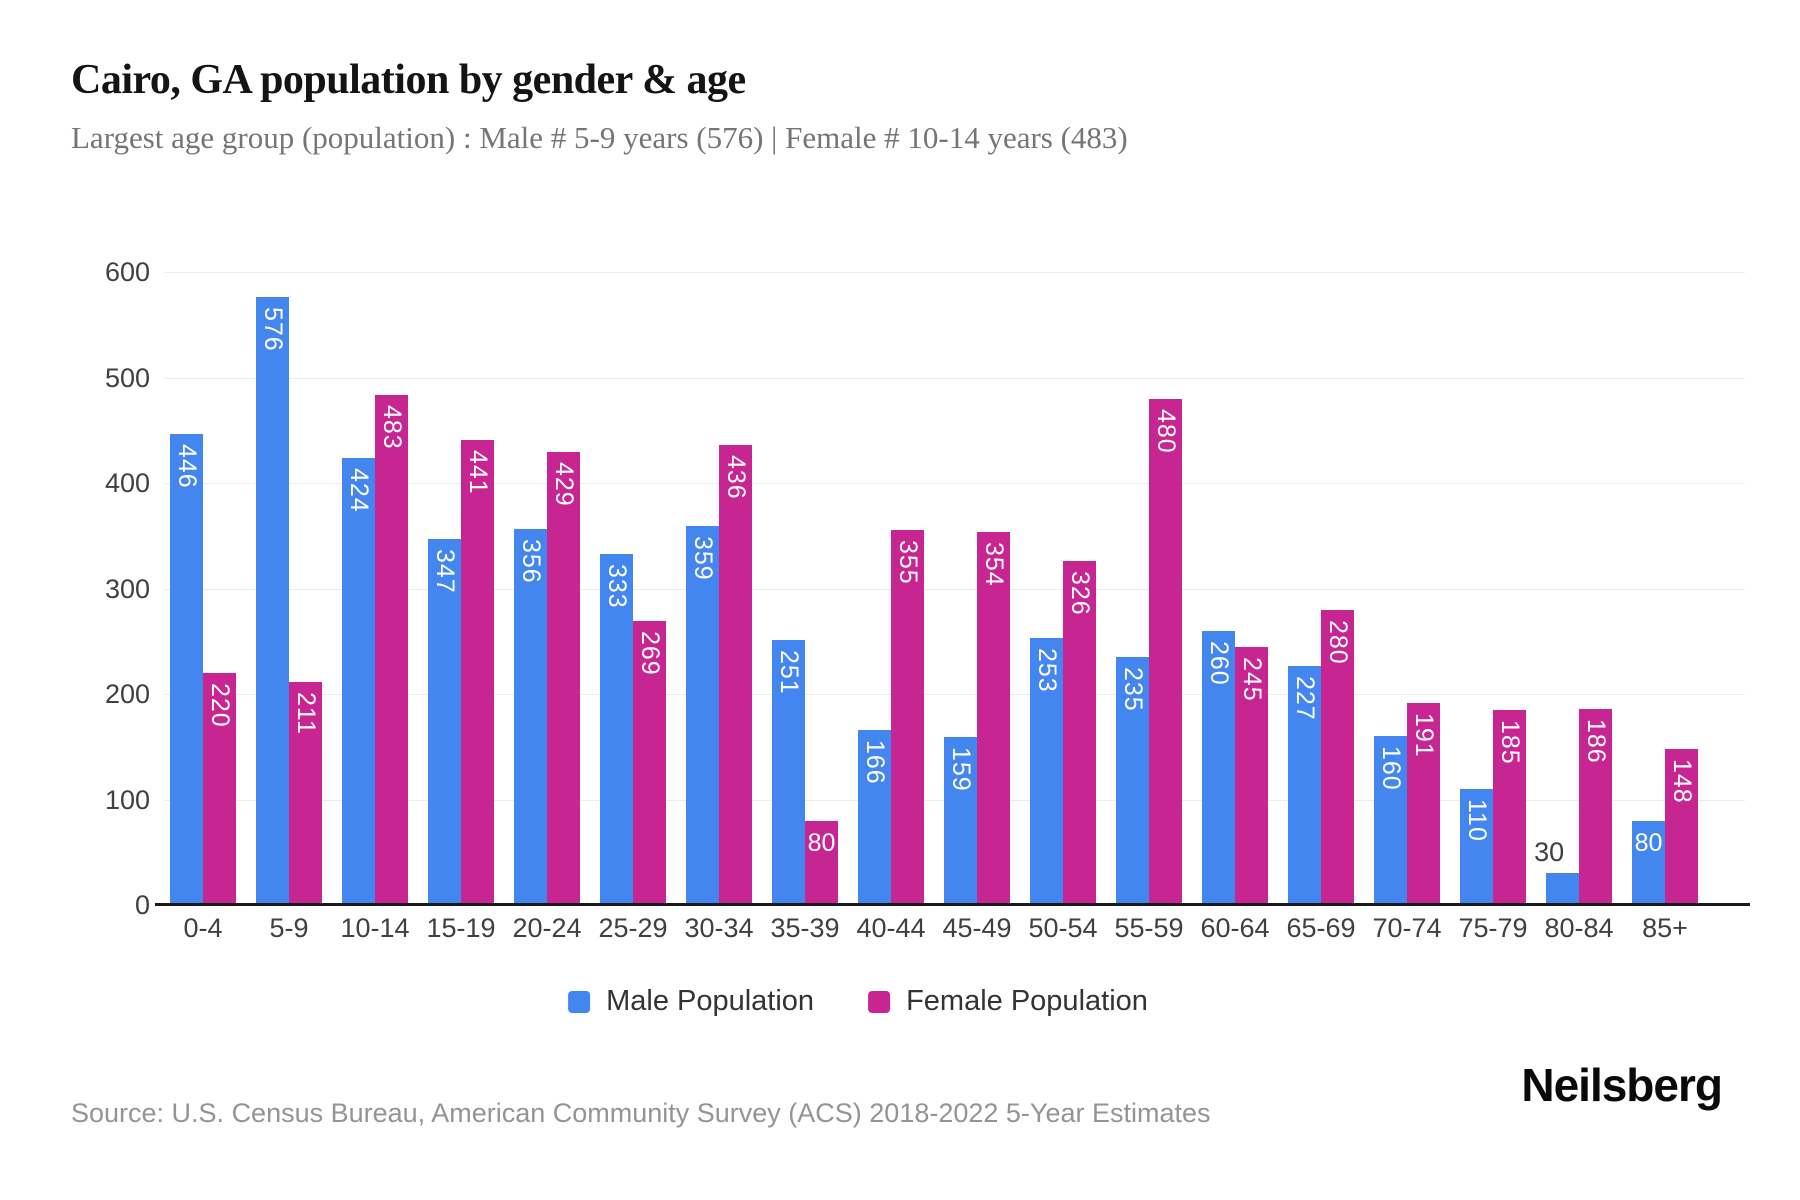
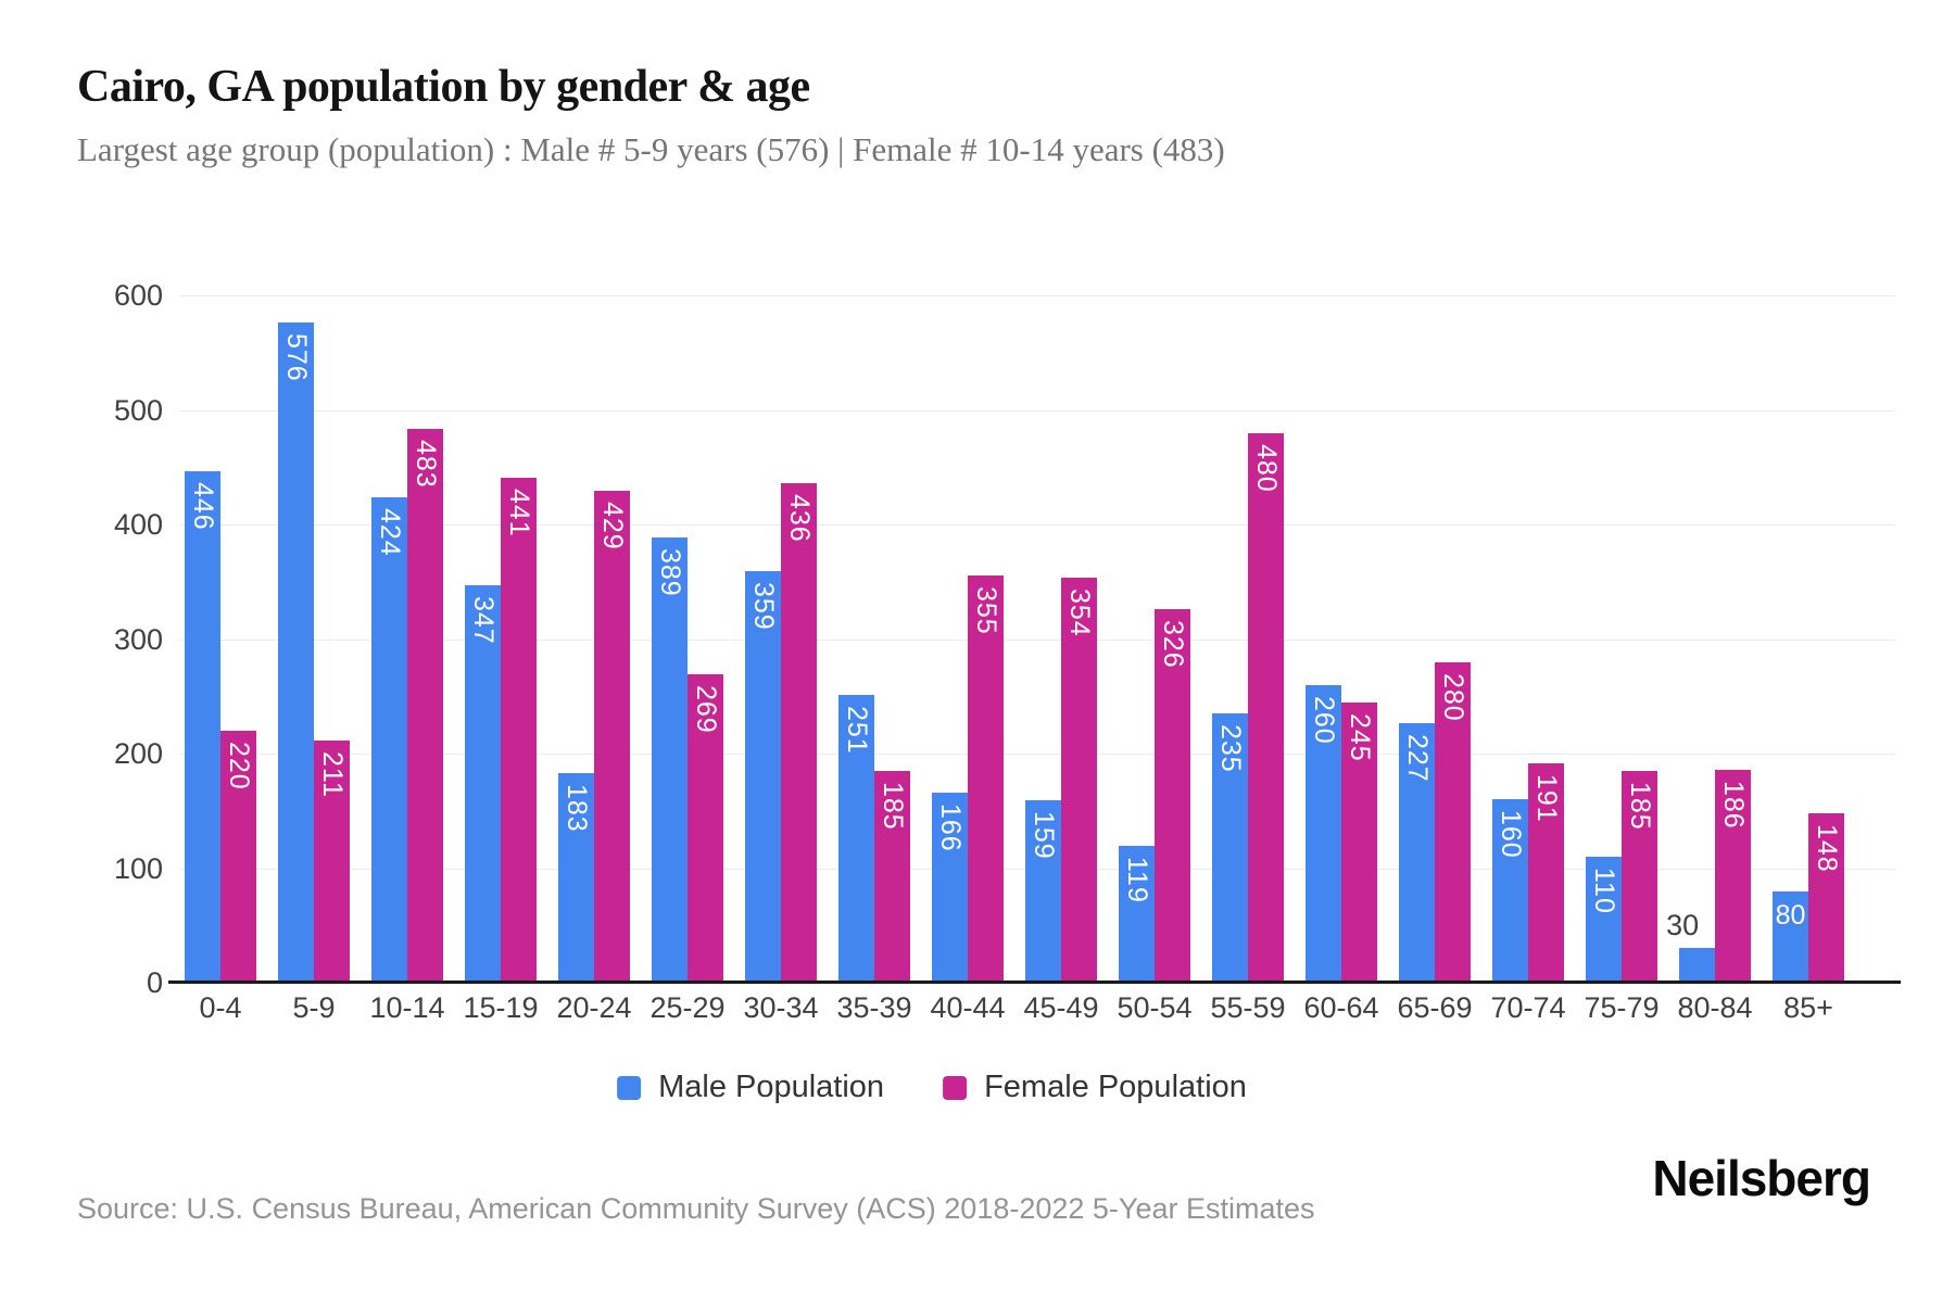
Male Population/20-24: 356 -> 183
Male Population/25-29: 333 -> 389
Female Population/35-39: 80 -> 185
Male Population/50-54: 253 -> 119
